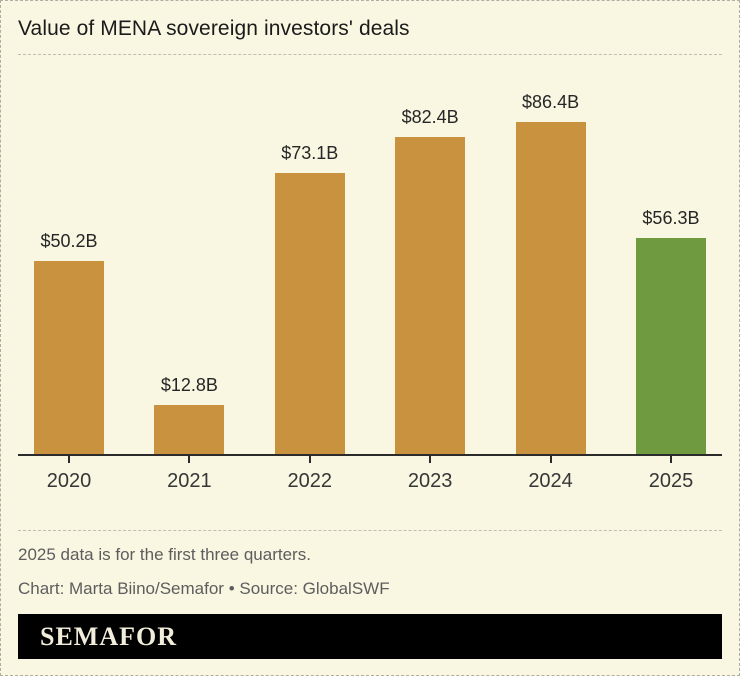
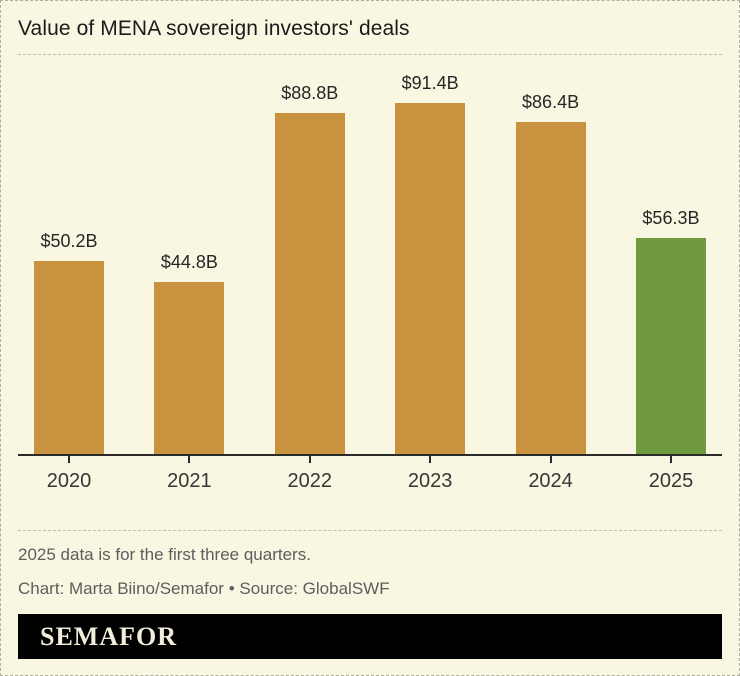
2021: $12.8B -> $44.8B
2022: $73.1B -> $88.8B
2023: $82.4B -> $91.4B
